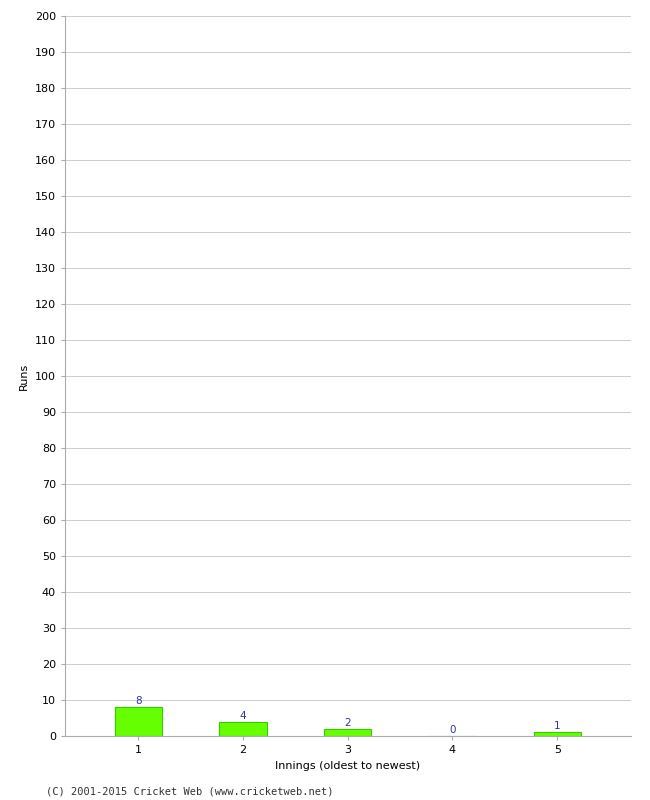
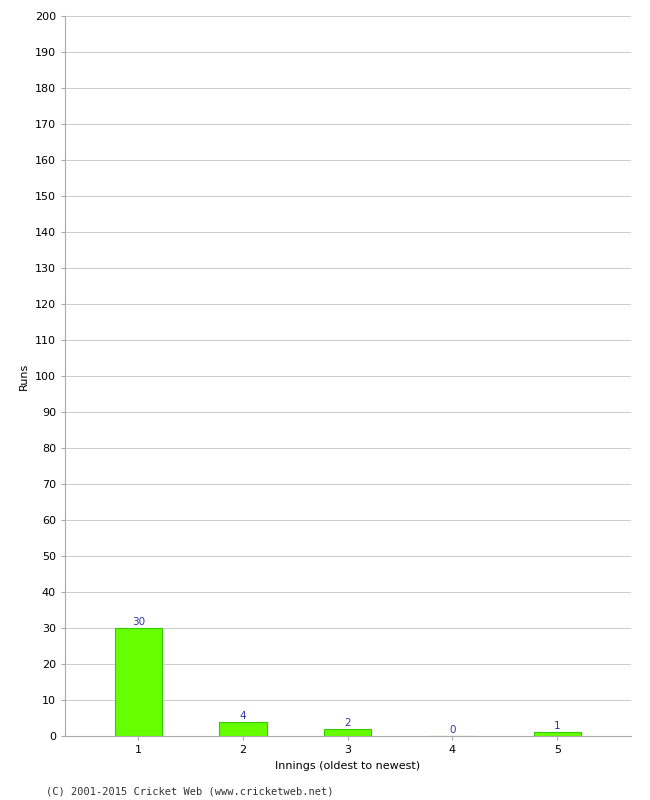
1: 8 -> 30
